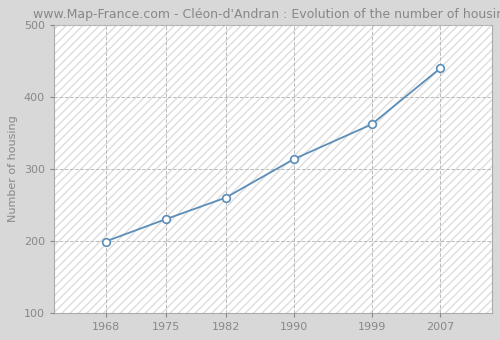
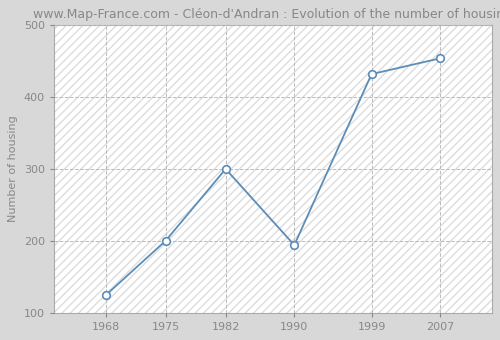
1968: 199 -> 124
1975: 230 -> 200
1982: 260 -> 300
1990: 314 -> 194
1999: 362 -> 432
2007: 440 -> 454
